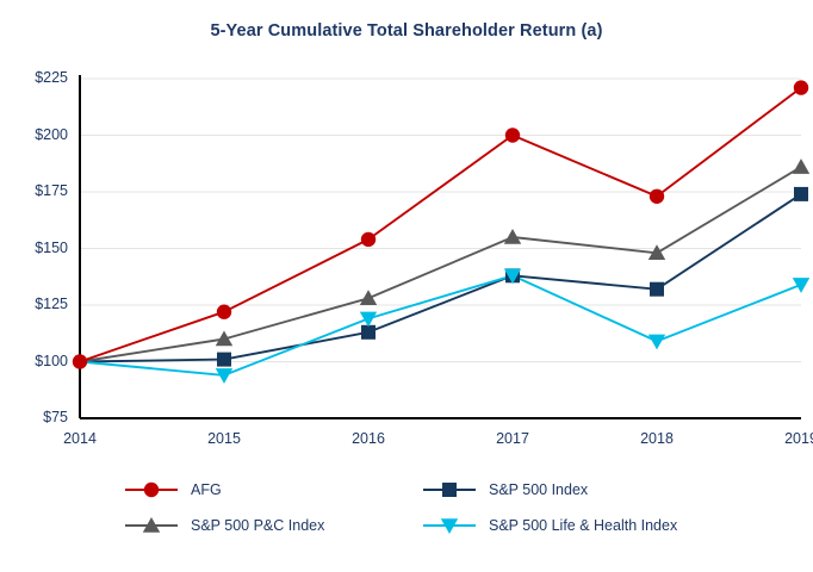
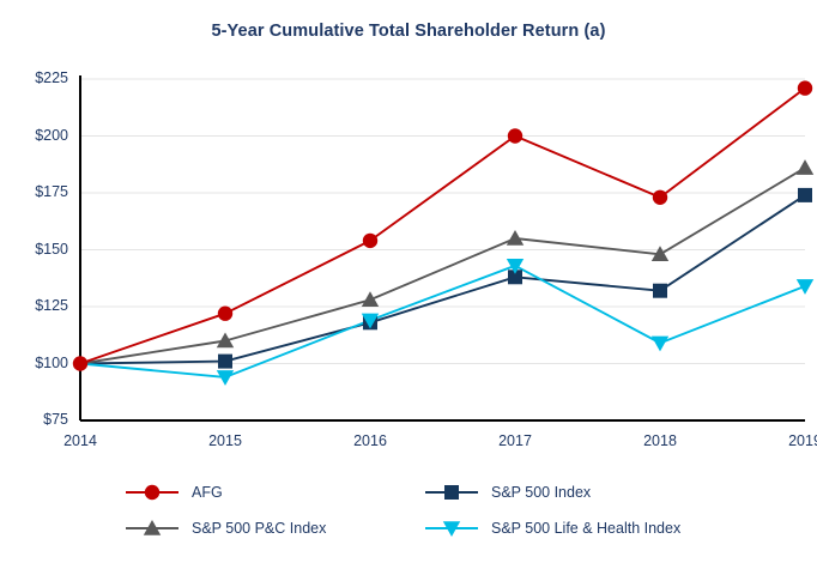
S&P 500 Index/2016: $113 -> $118
S&P 500 Life & Health Index/2017: $138 -> $143
